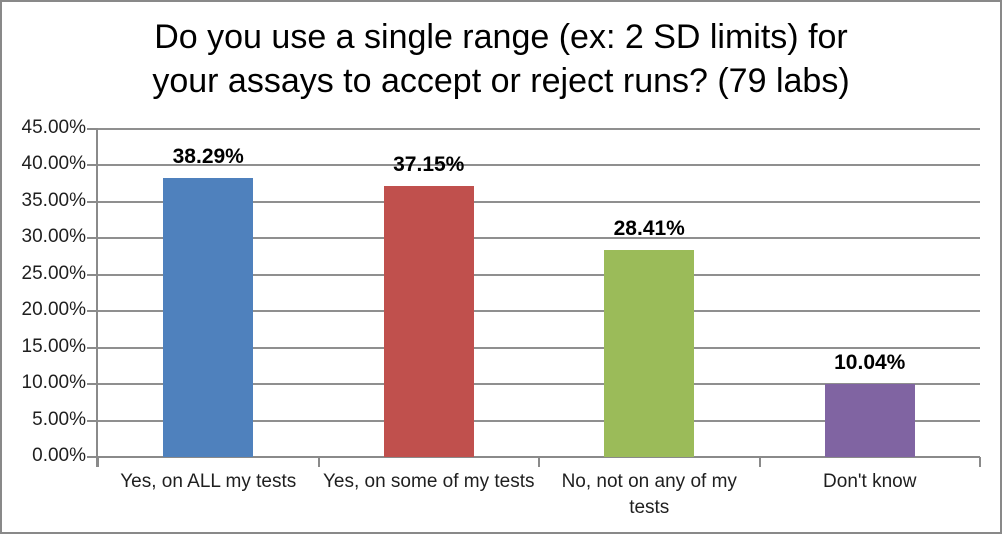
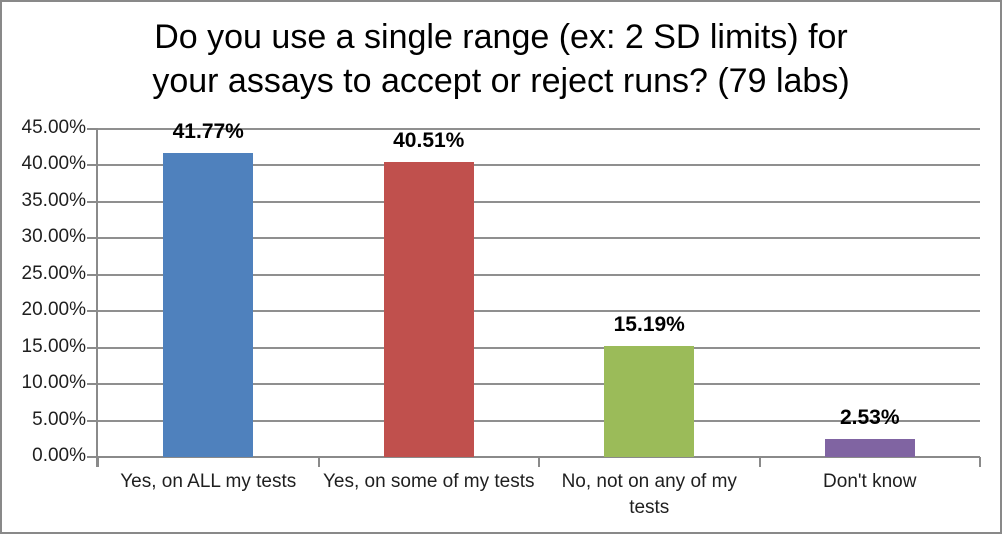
Yes, on ALL my tests: 38.29% -> 41.77%
Yes, on some of my tests: 37.15% -> 40.51%
No, not on any of my tests: 28.41% -> 15.19%
Don't know: 10.04% -> 2.53%
